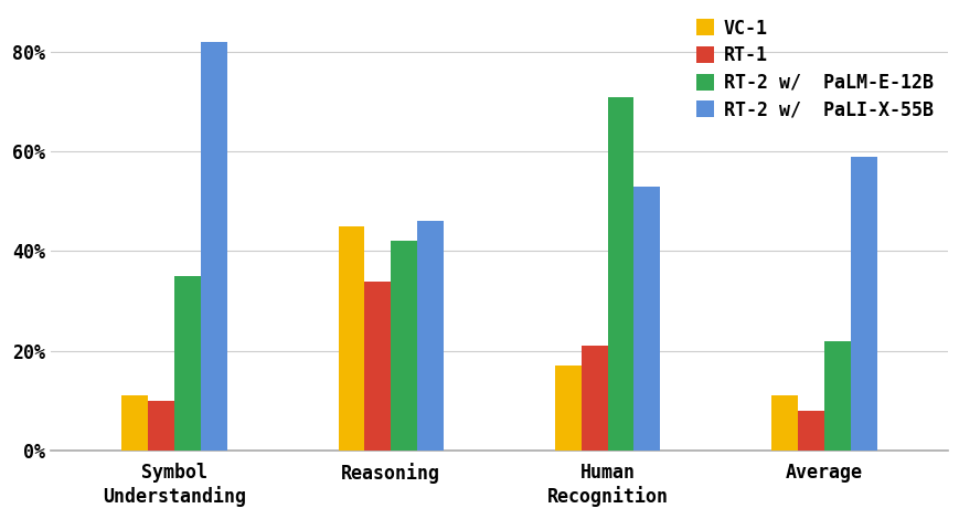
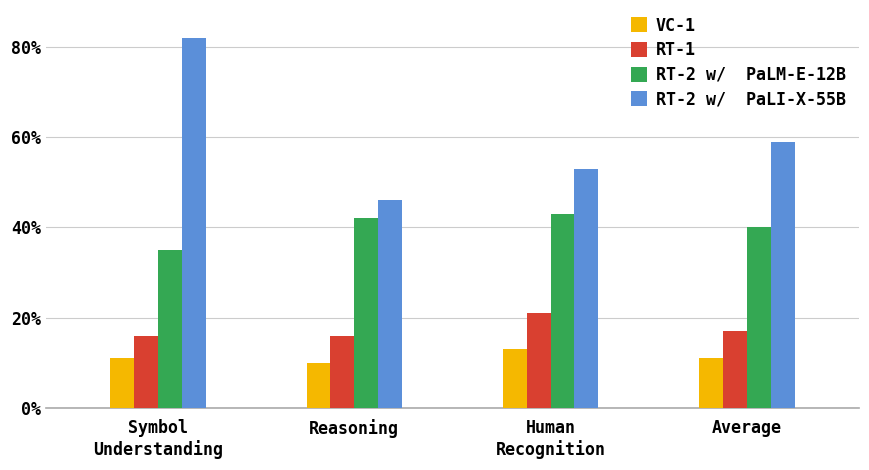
RT-1/Symbol Understanding: 10% -> 16%
VC-1/Reasoning: 45% -> 10%
RT-1/Reasoning: 34% -> 16%
VC-1/Human Recognition: 17% -> 13%
RT-2 w/ PaLM-E-12B/Human Recognition: 71% -> 43%
RT-1/Average: 8% -> 17%
RT-2 w/ PaLM-E-12B/Average: 22% -> 40%
